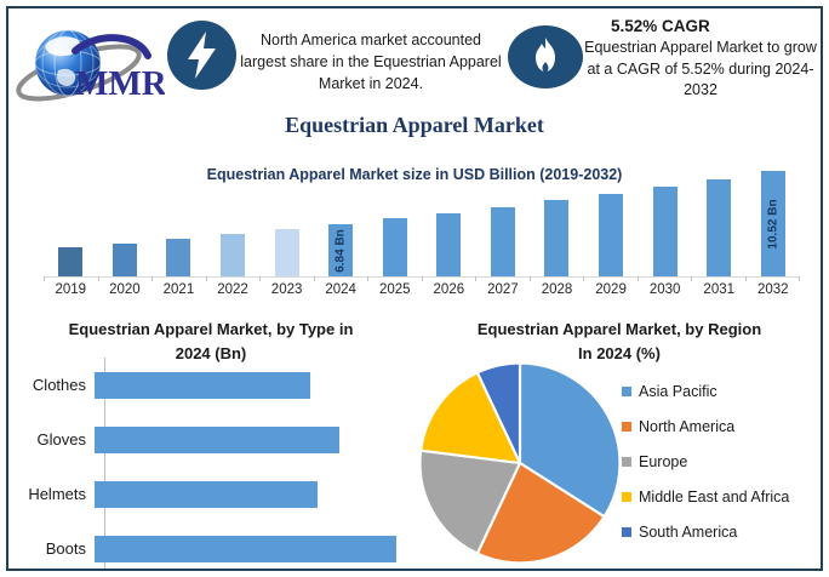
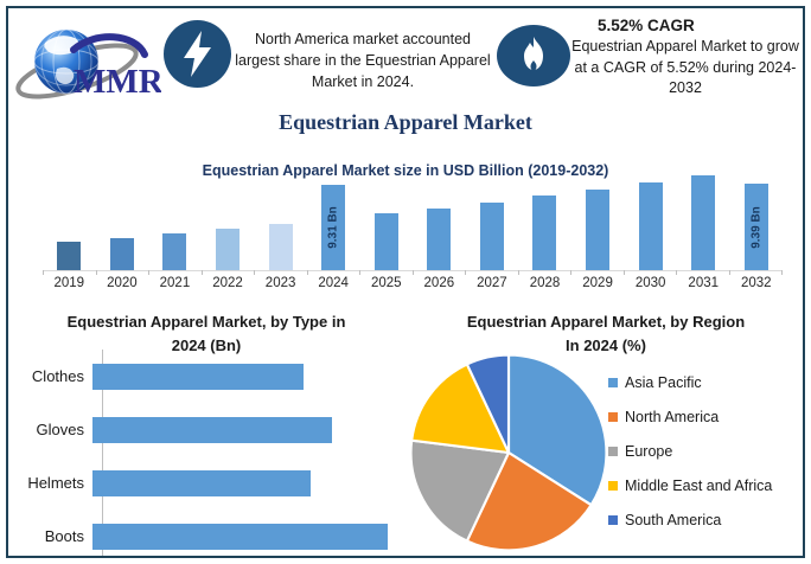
Equestrian Apparel Market size in USD Billion (2019-2032)/2024: 6.84 -> 9.31
Equestrian Apparel Market size in USD Billion (2019-2032)/2032: 10.52 -> 9.39
